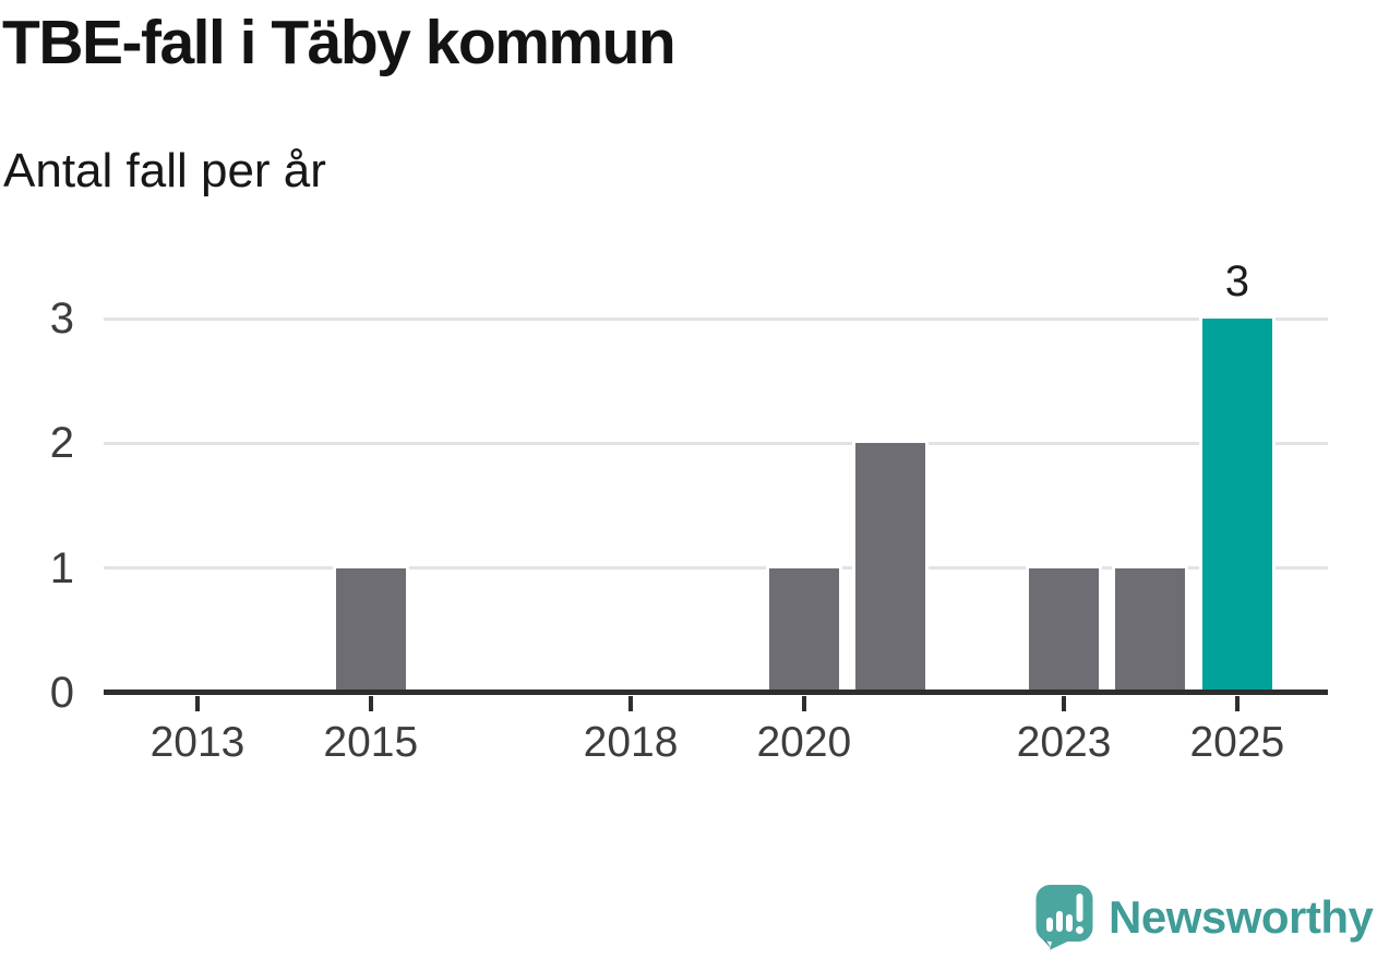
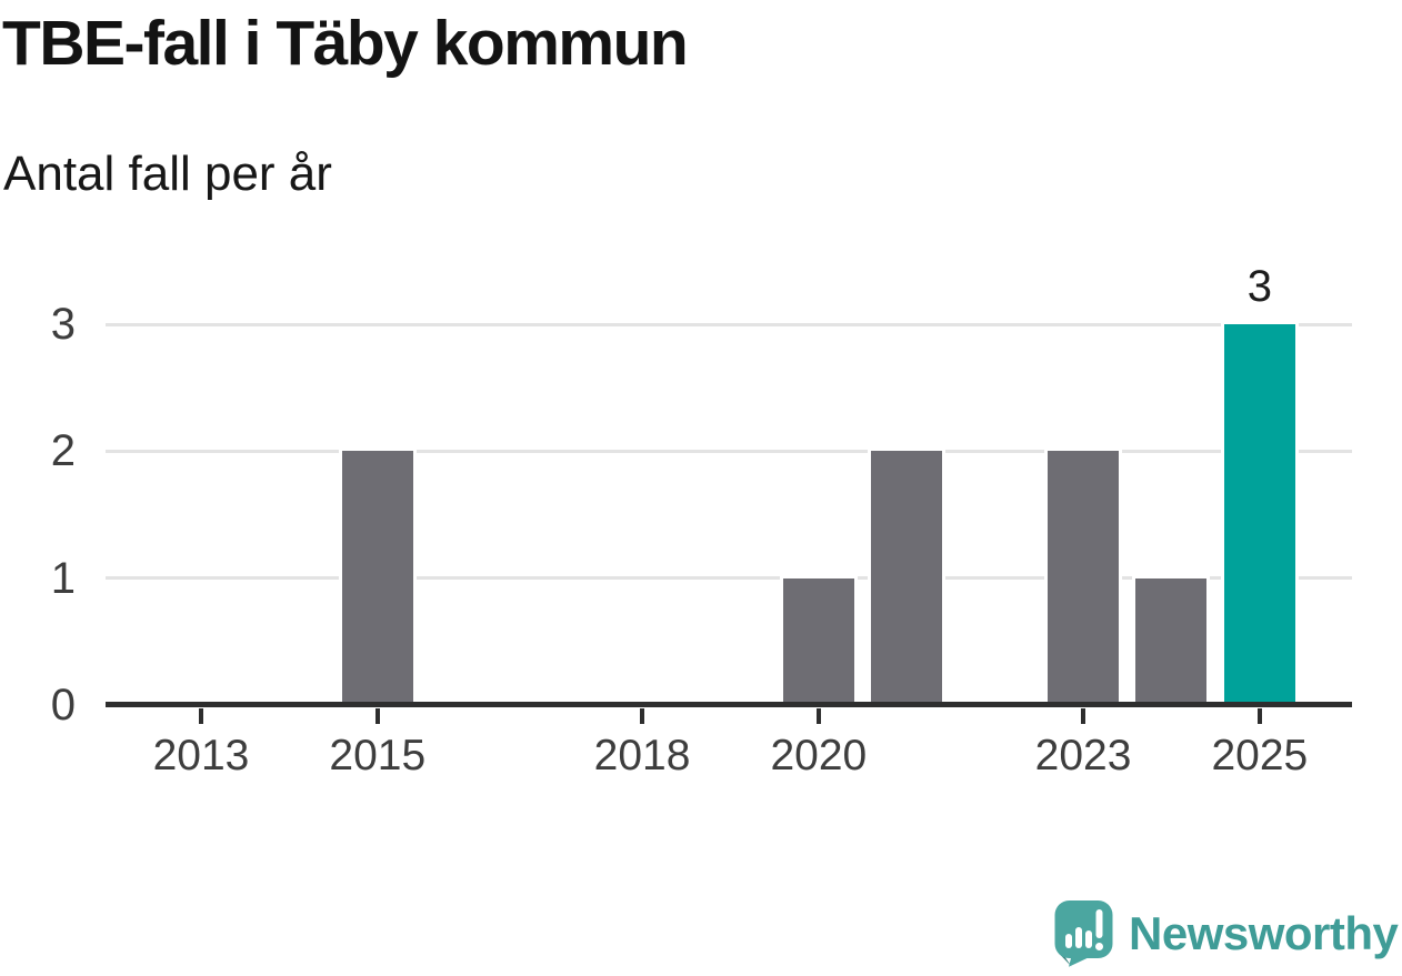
2015: 1 -> 2
2023: 1 -> 2
